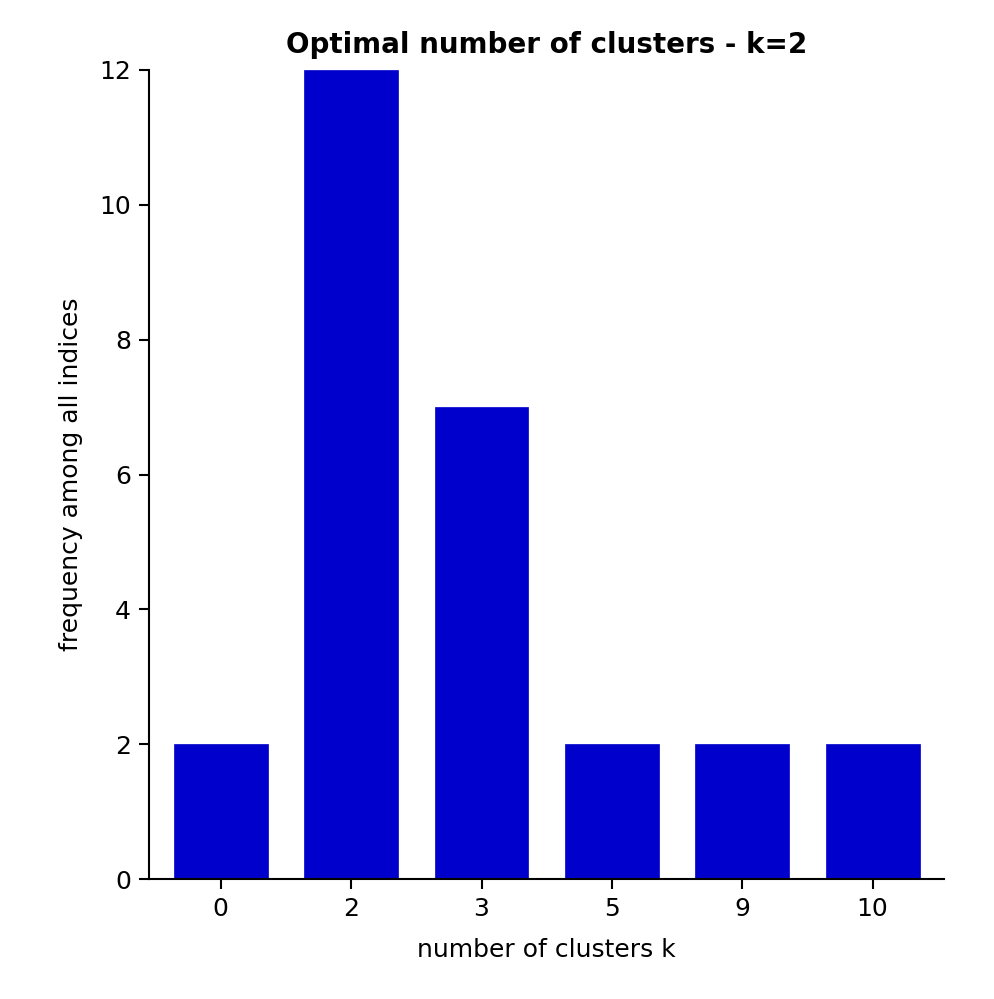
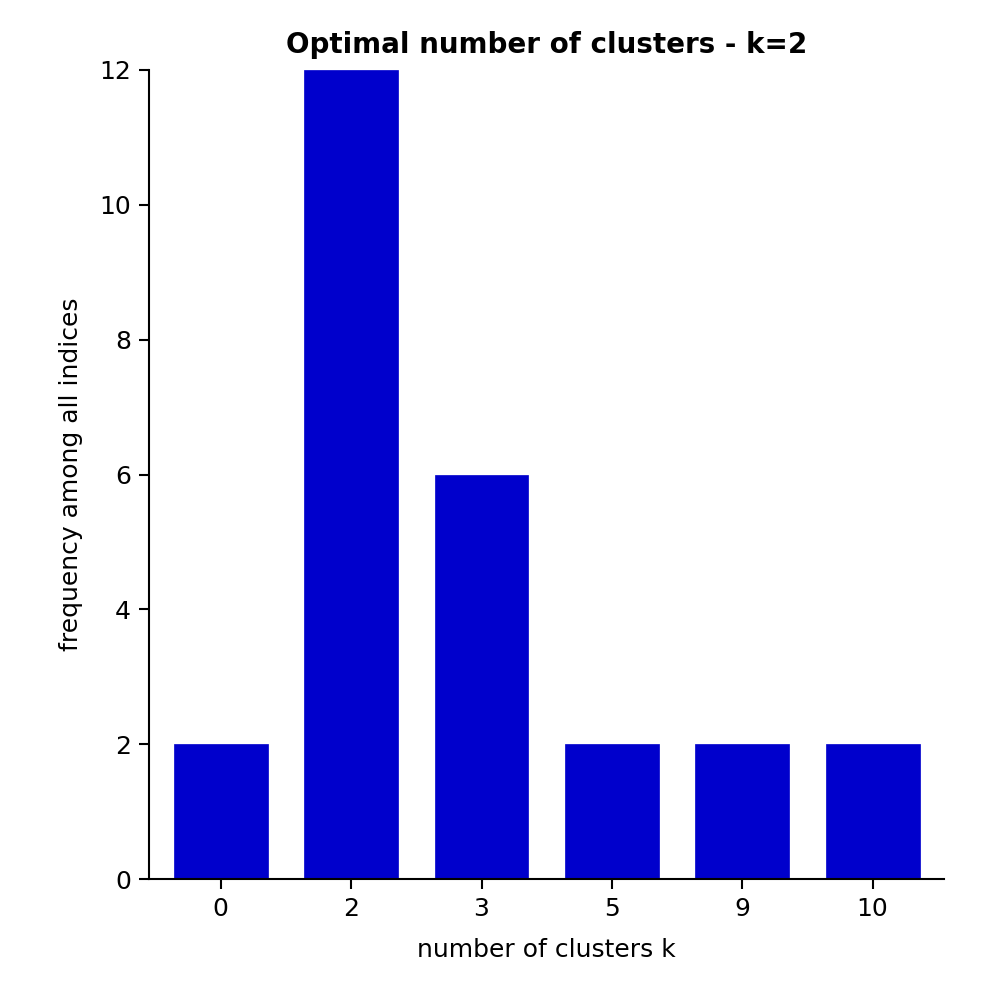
3: 7 -> 6
